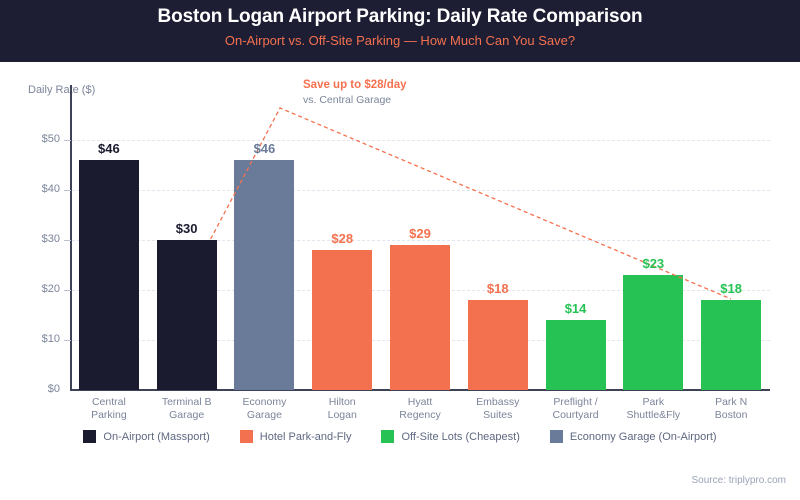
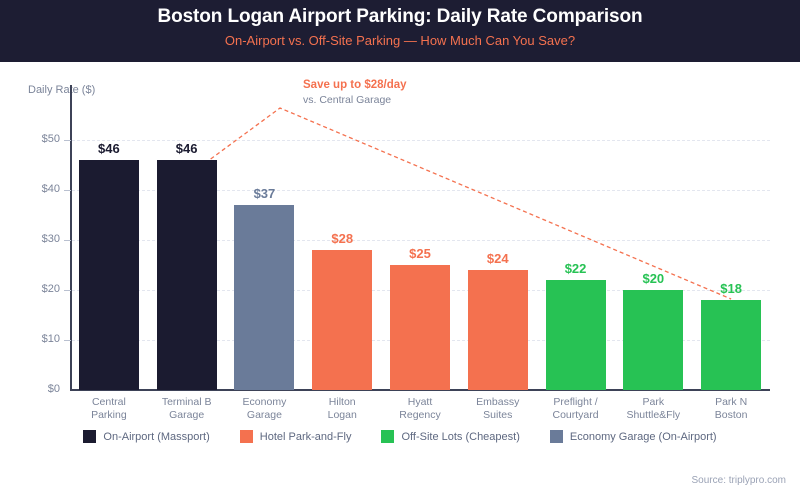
Terminal B Garage: $30 -> $46
Economy Garage: $46 -> $37
Hyatt Regency: $29 -> $25
Embassy Suites: $18 -> $24
Preflight / Courtyard: $14 -> $22
Park Shuttle&Fly: $23 -> $20
